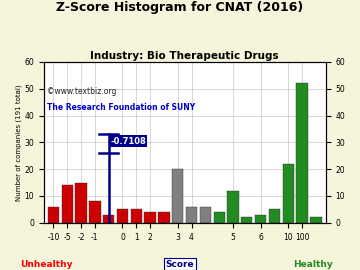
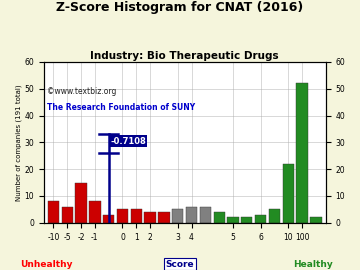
-10: 6 -> 8
-5: 14 -> 6
3: 20 -> 5
5: 12 -> 2
